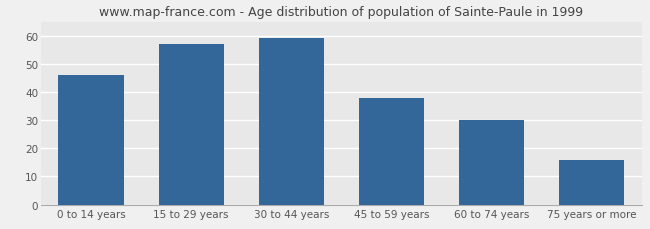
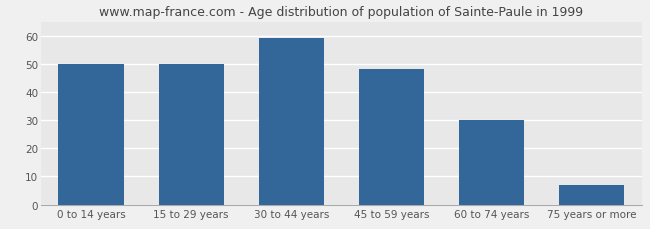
0 to 14 years: 46 -> 50
15 to 29 years: 57 -> 50
45 to 59 years: 38 -> 48
75 years or more: 16 -> 7
